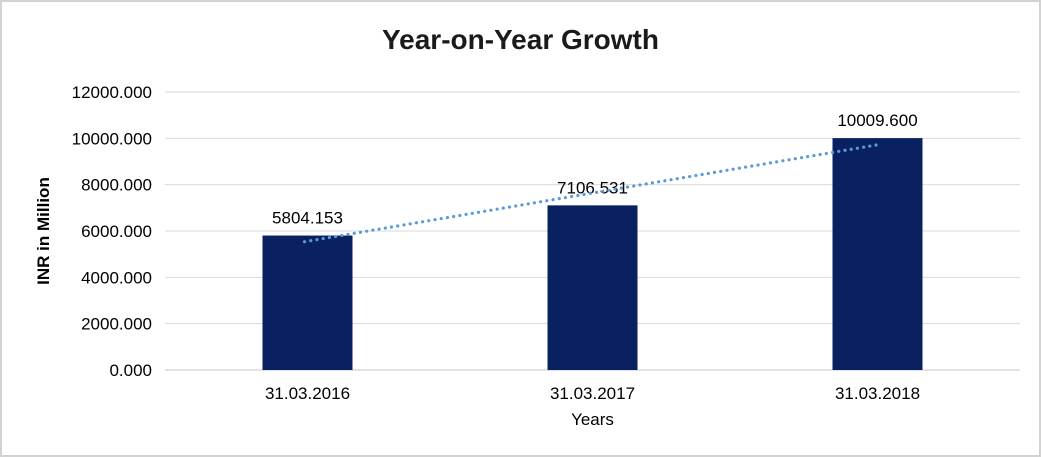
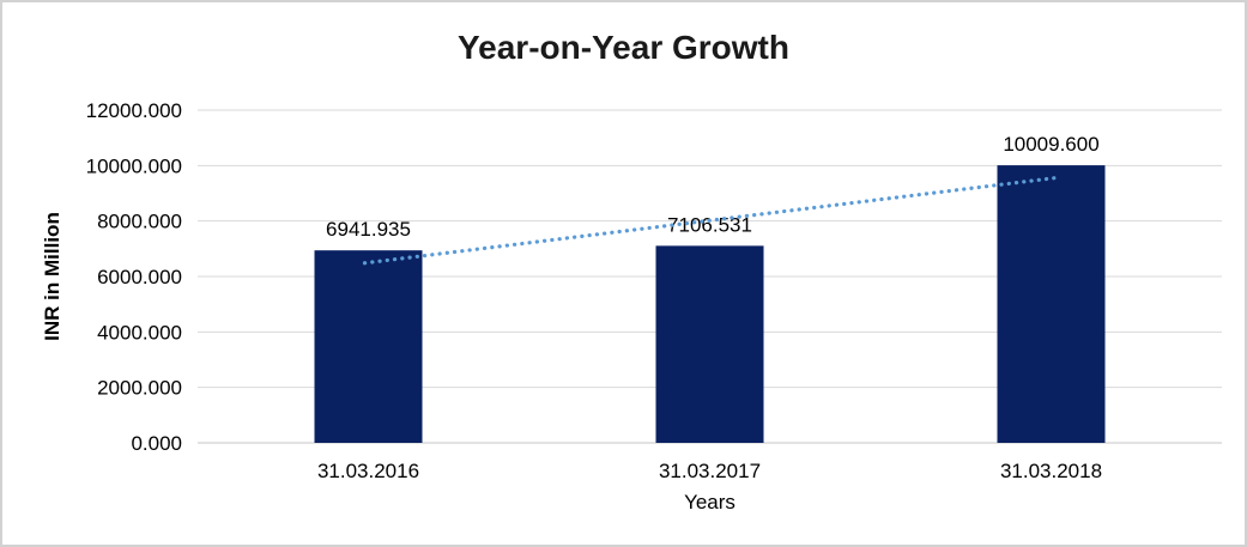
31.03.2016: 5804.153 -> 6941.935
